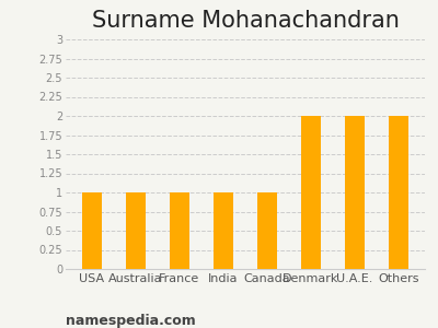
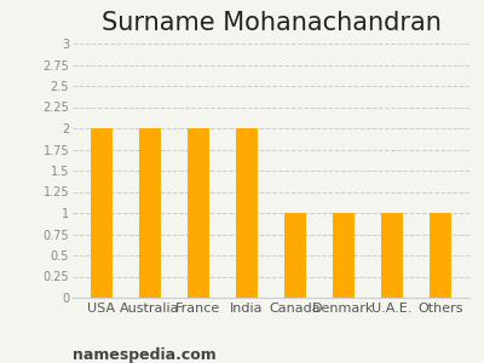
USA: 1 -> 2
Australia: 1 -> 2
France: 1 -> 2
India: 1 -> 2
Denmark: 2 -> 1
U.A.E.: 2 -> 1
Others: 2 -> 1
